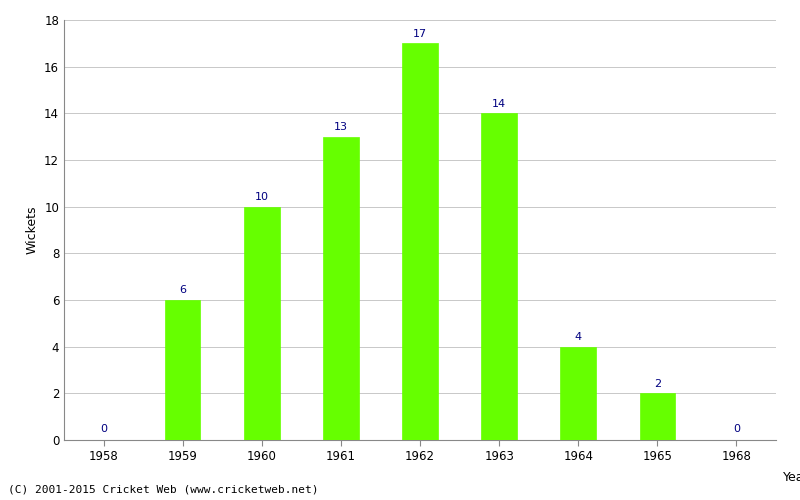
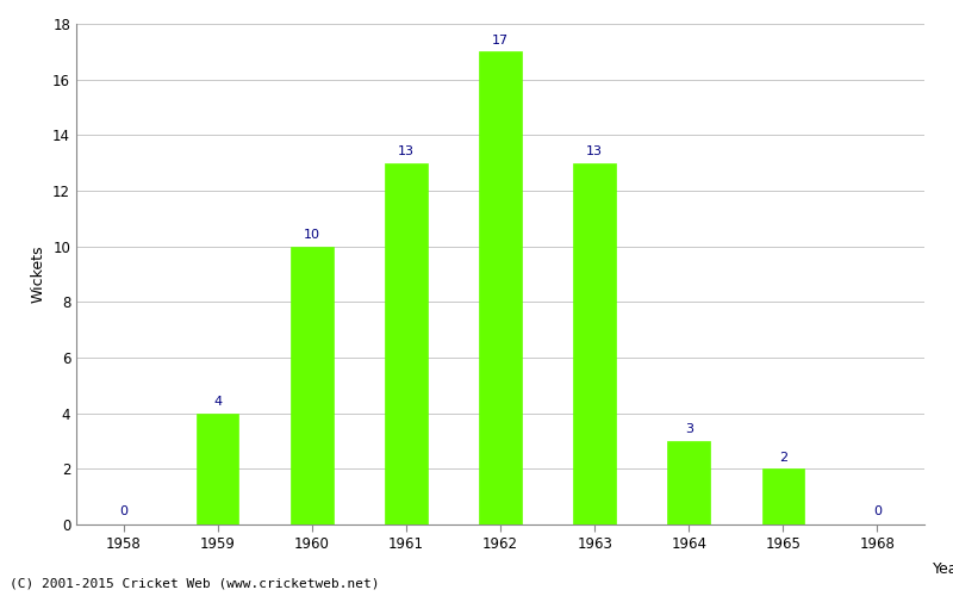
1959: 6 -> 4
1963: 14 -> 13
1964: 4 -> 3
